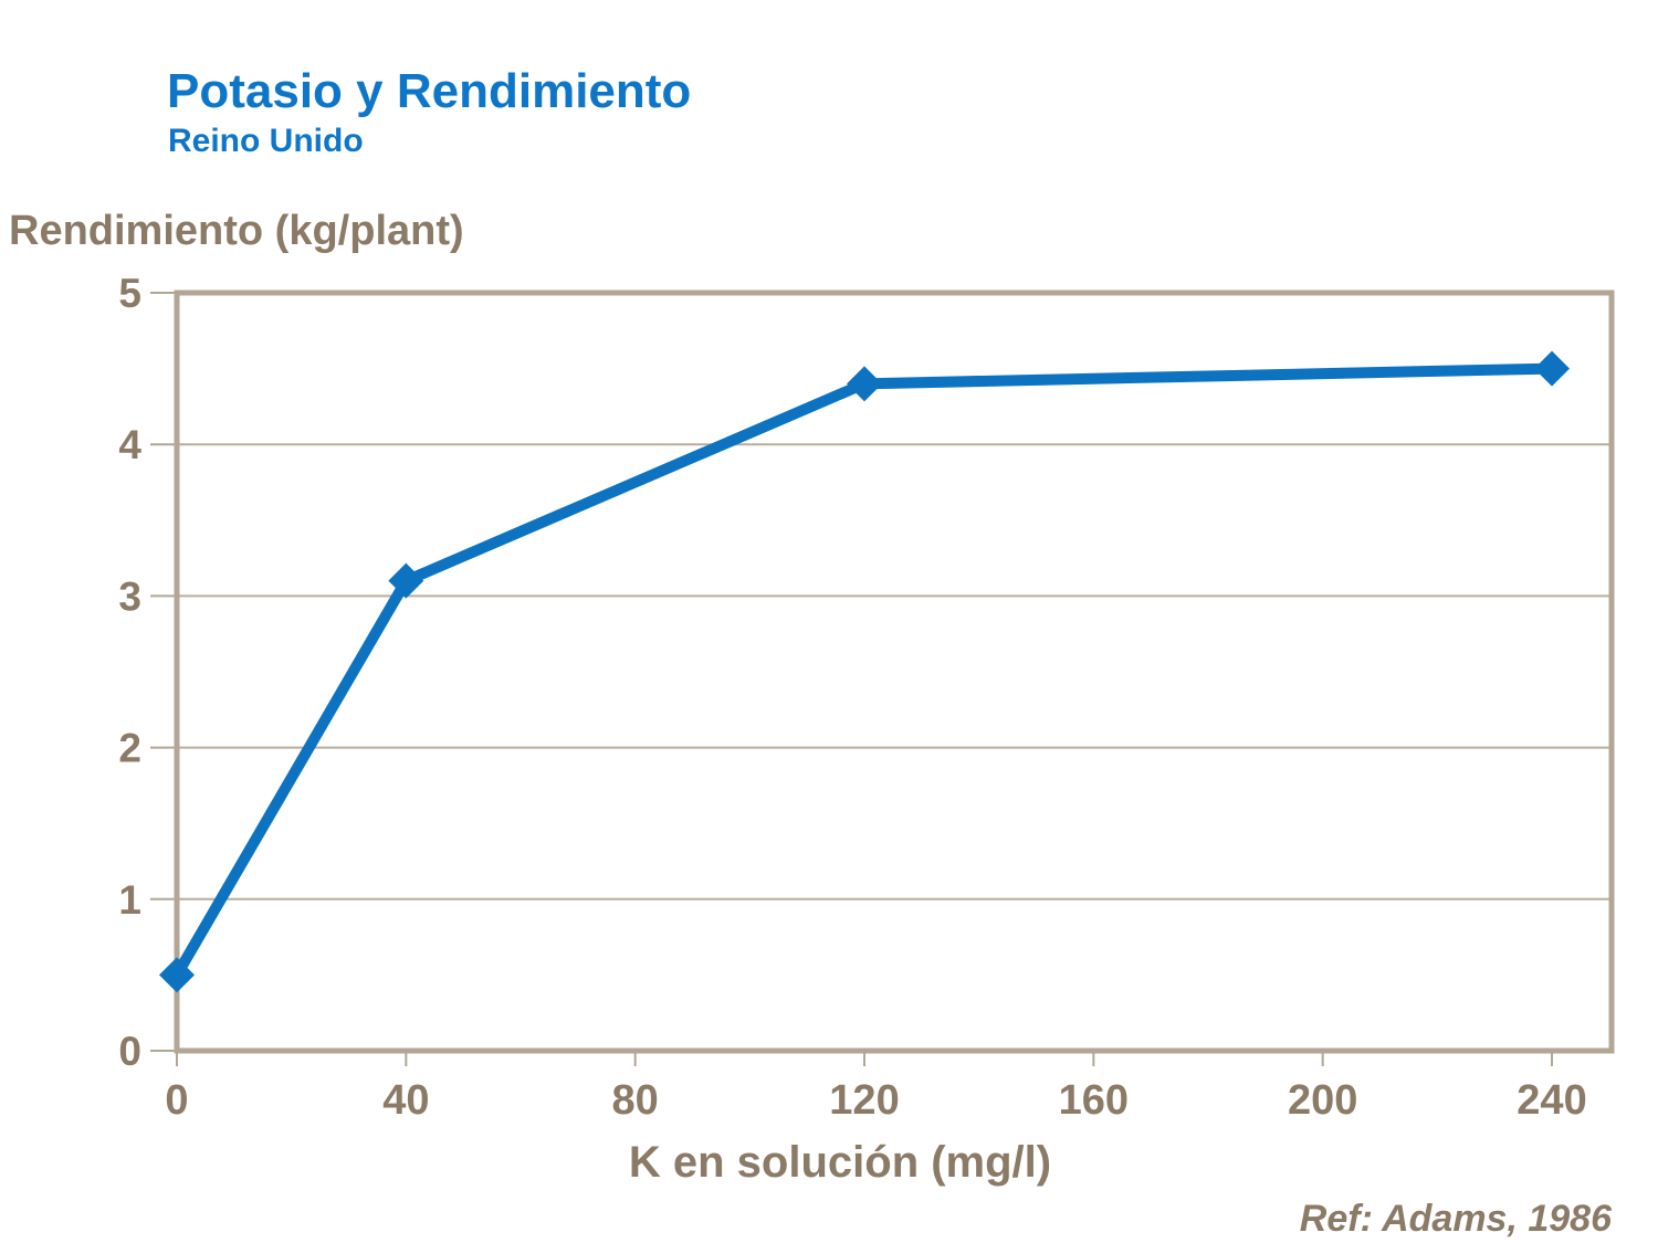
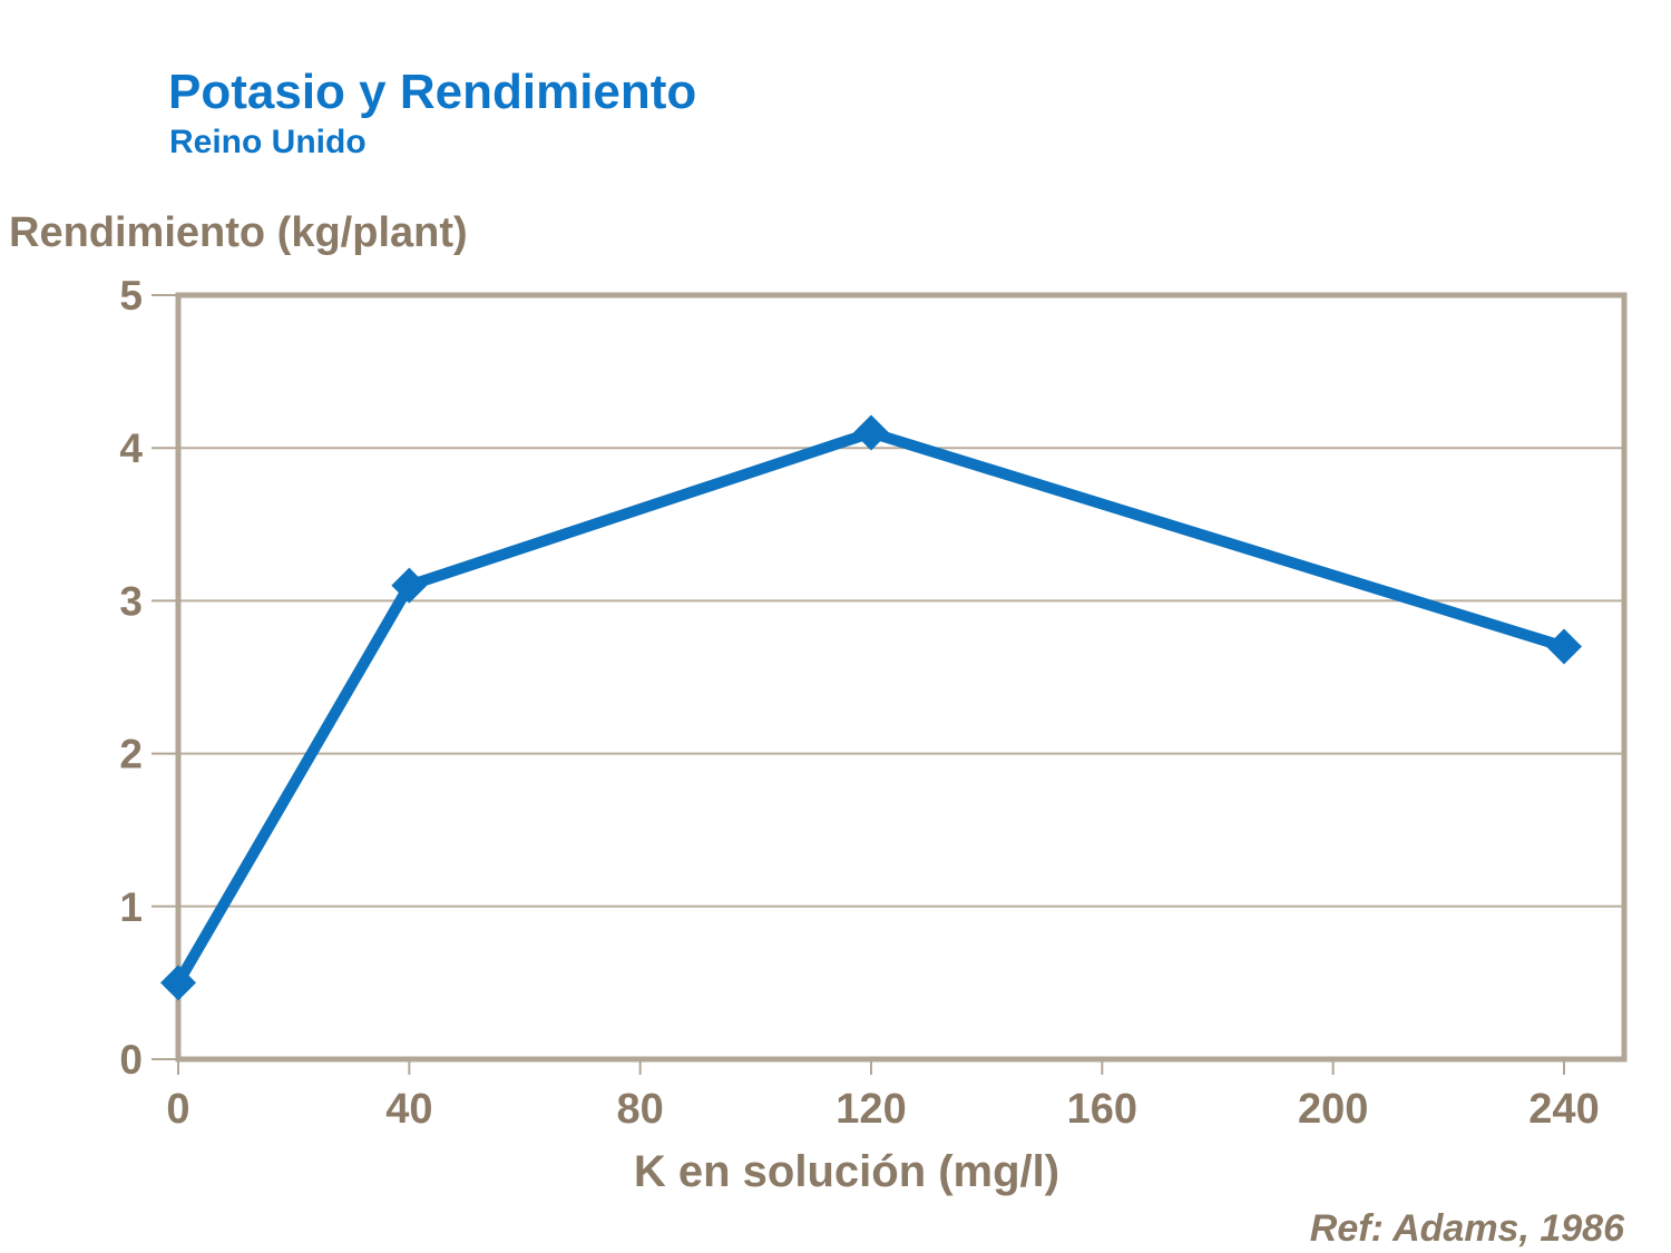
120: 4.4 -> 4.1
240: 4.5 -> 2.7
